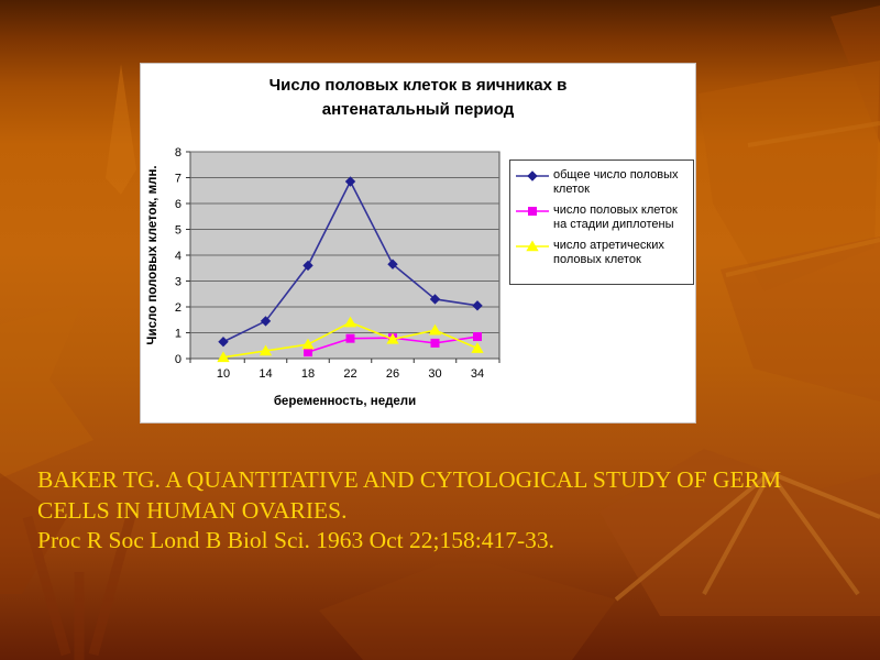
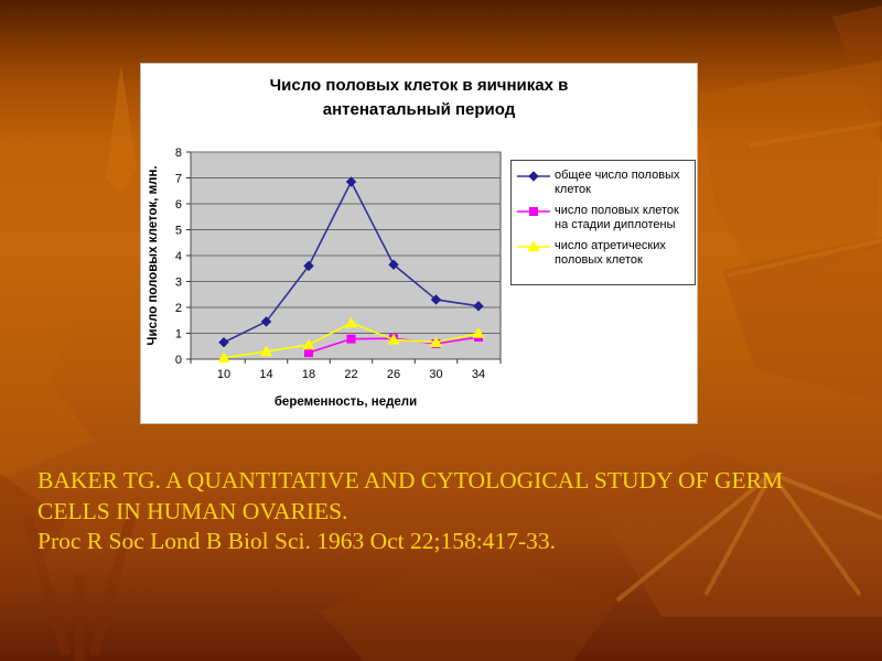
число атретических половых клеток/30: 1.1 -> 0.7
число атретических половых клеток/34: 0.4 -> 1.0
